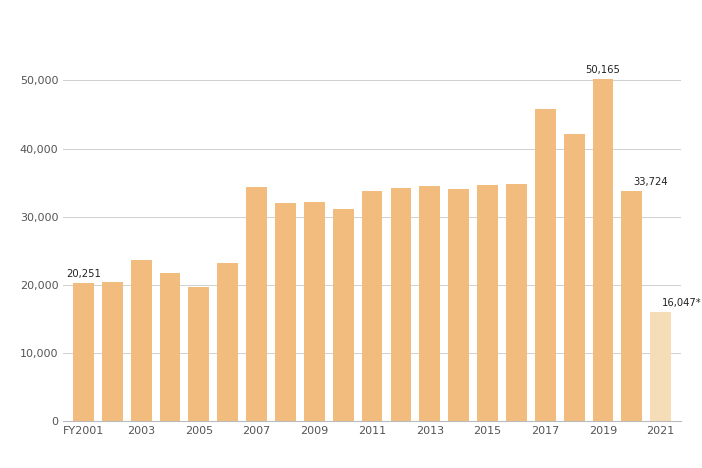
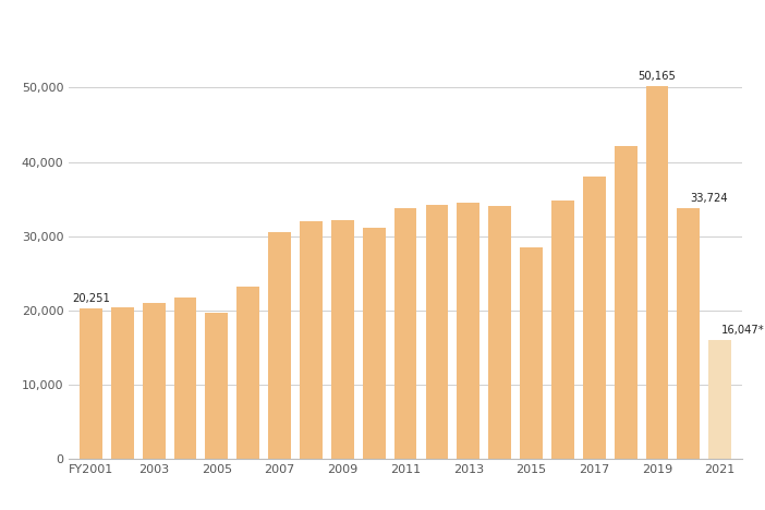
2003: 23,600 -> 21,100
2007: 34,400 -> 30,500
2015: 34,600 -> 28,400
2017: 45,800 -> 38,100
